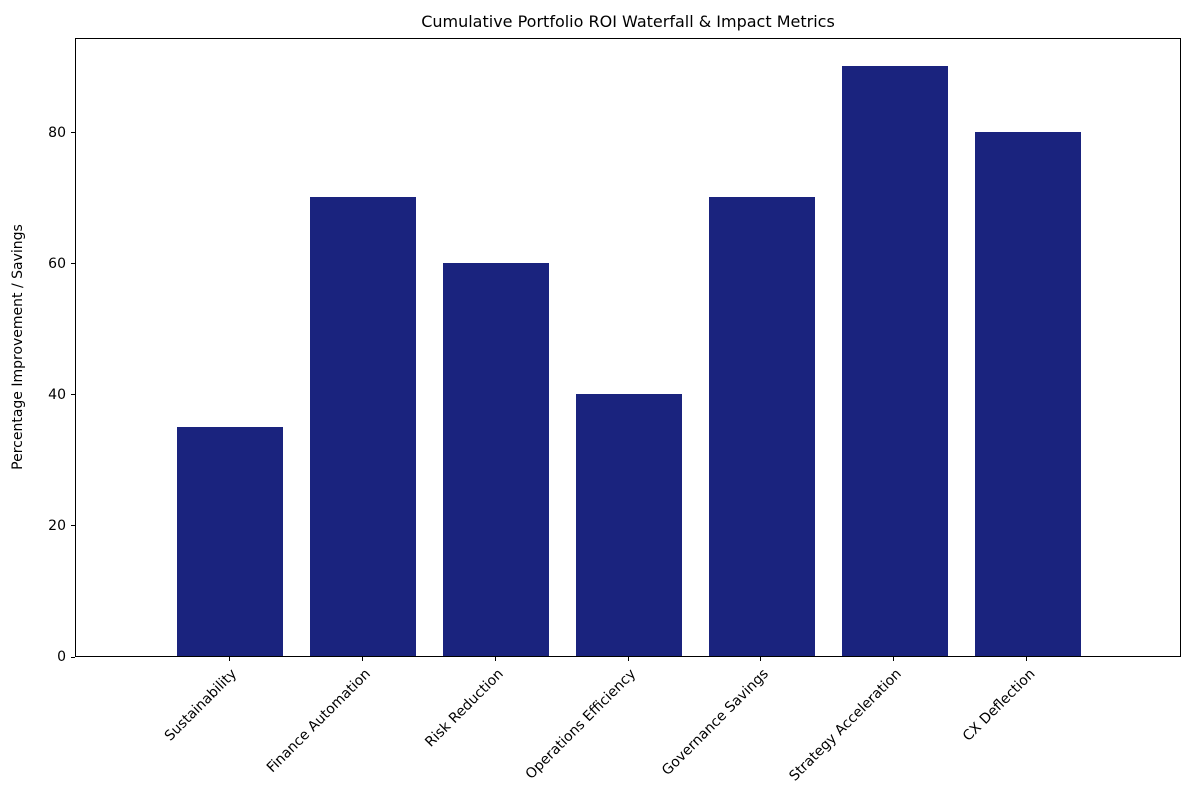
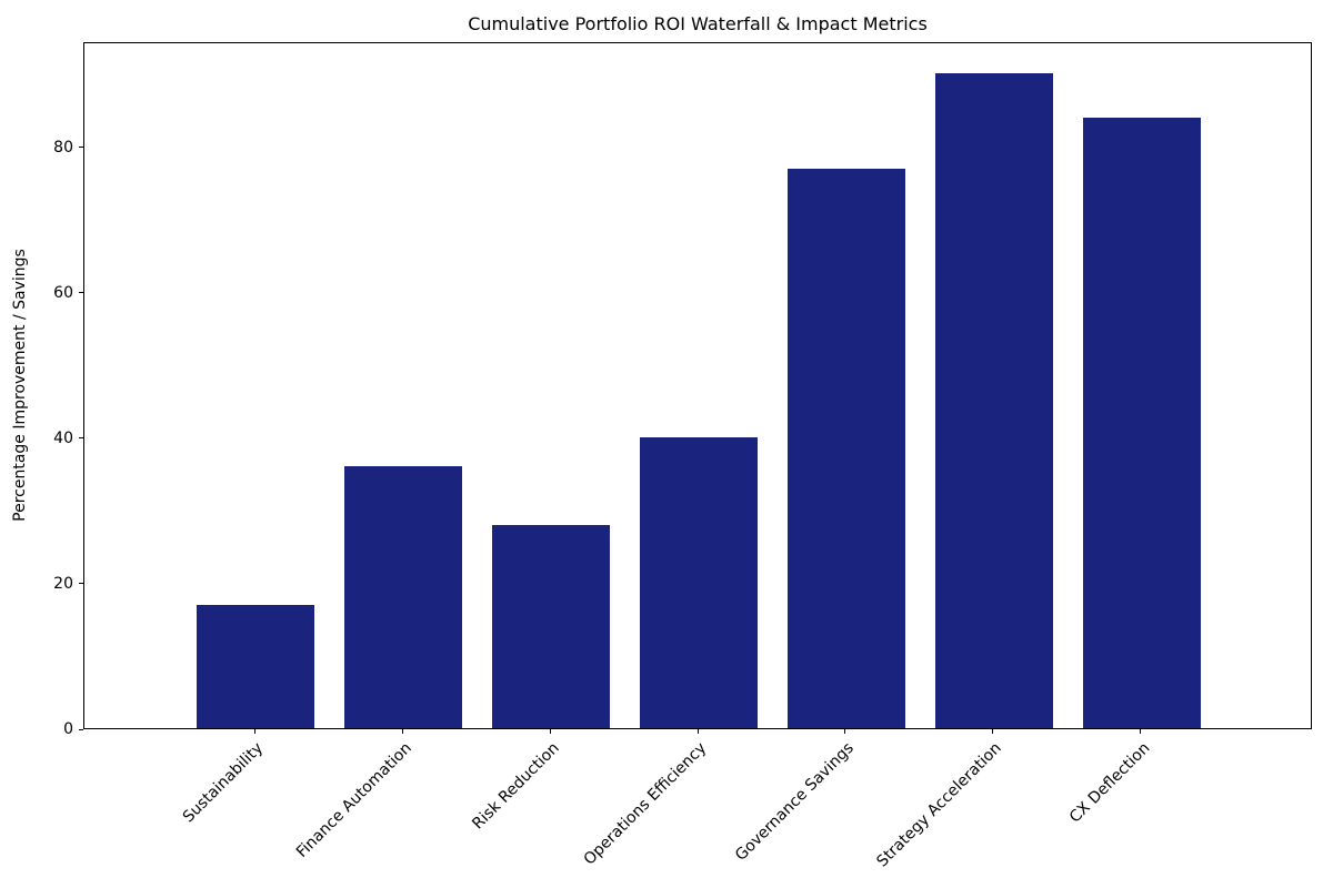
Sustainability: 35 -> 17
Finance Automation: 70 -> 36
Risk Reduction: 60 -> 28
Governance Savings: 70 -> 77
CX Deflection: 80 -> 84
